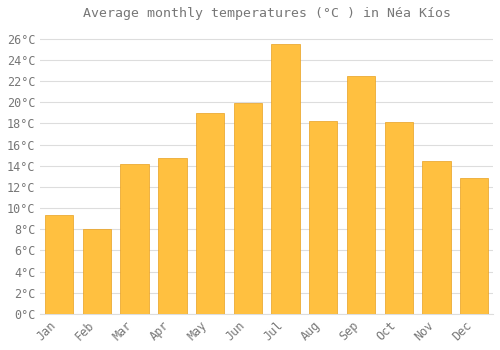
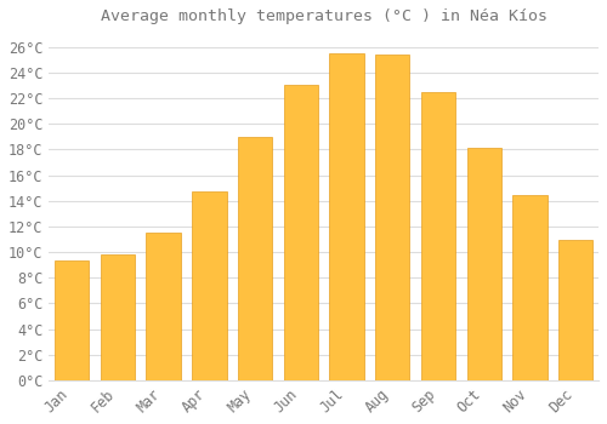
Feb: 8.0°C -> 9.8°C
Mar: 14.2°C -> 11.5°C
Jun: 19.9°C -> 23.0°C
Aug: 18.2°C -> 25.4°C
Dec: 12.8°C -> 10.9°C
